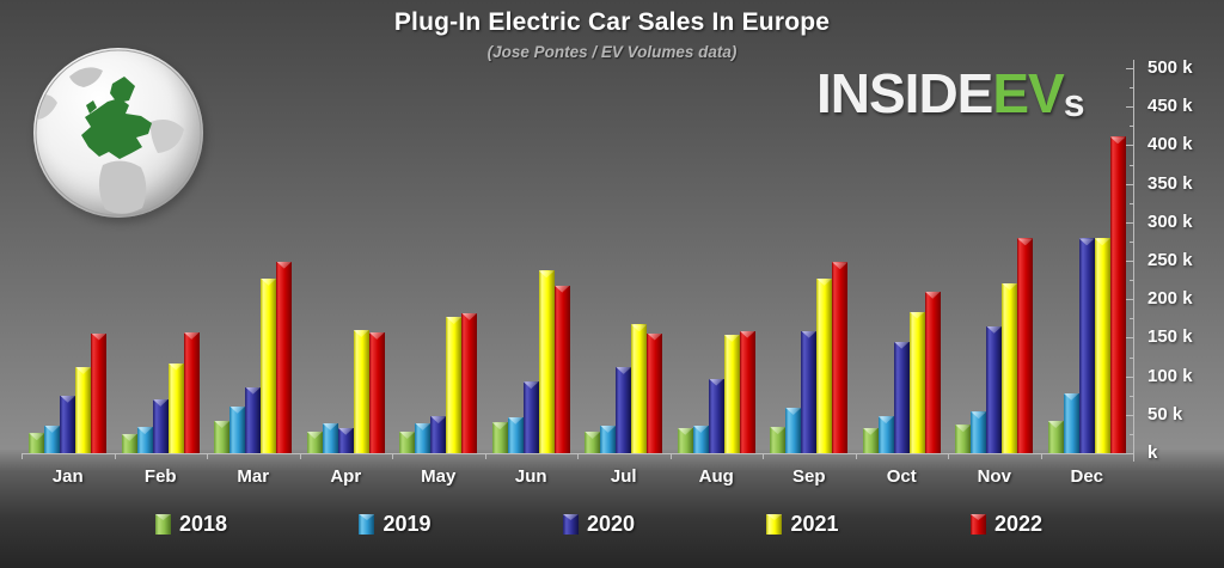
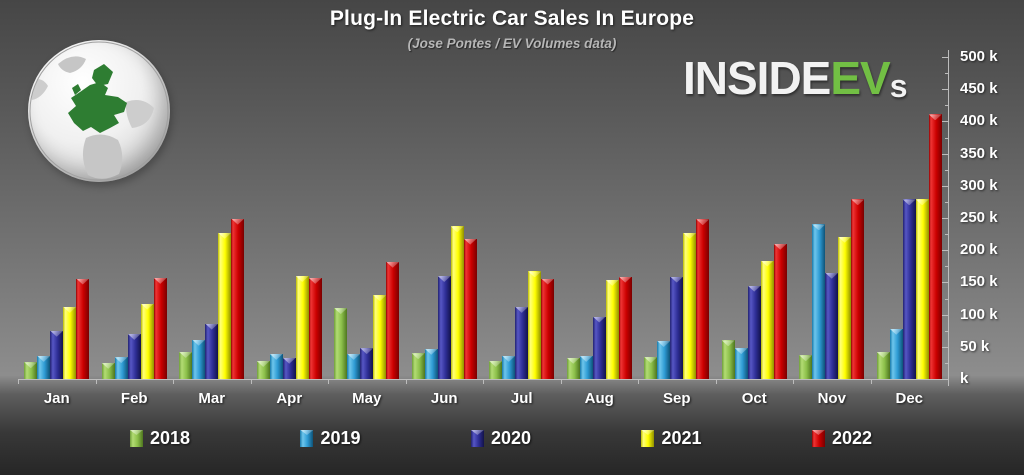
2018/May: 30k -> 110k
2021/May: 180k -> 130k
2020/Jun: 90k -> 160k
2018/Oct: 30k -> 60k
2019/Nov: 50k -> 240k
